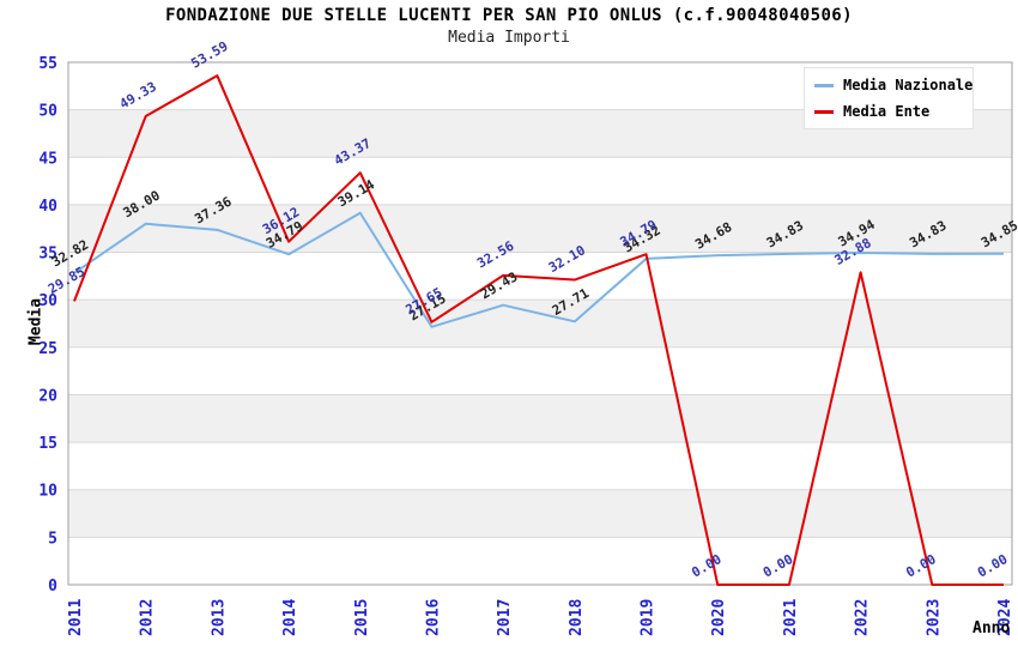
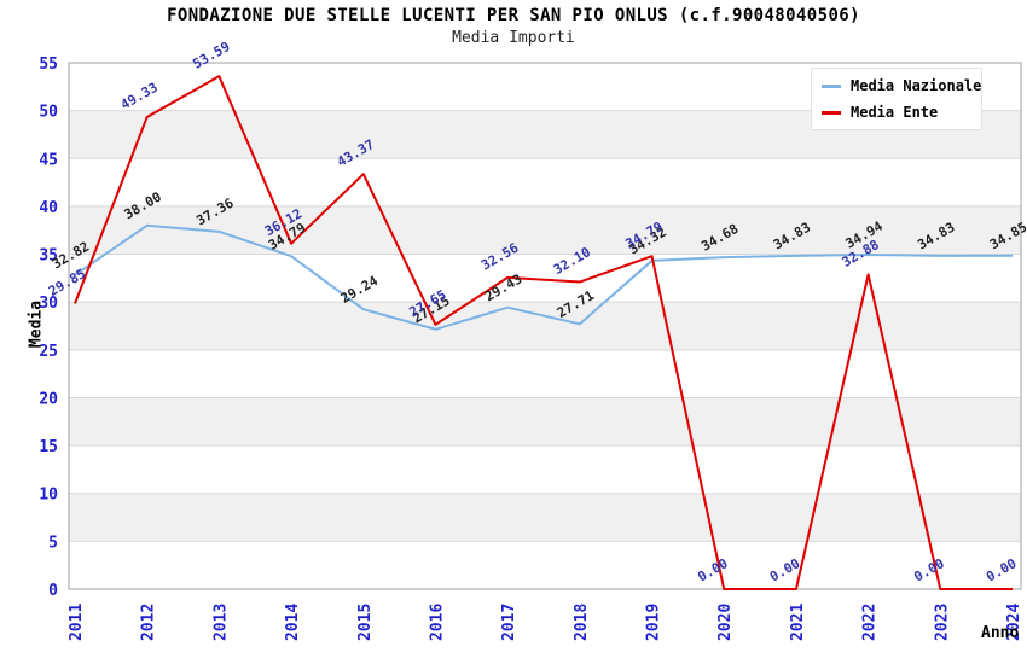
Media Nazionale/2015: 39.14 -> 29.24
